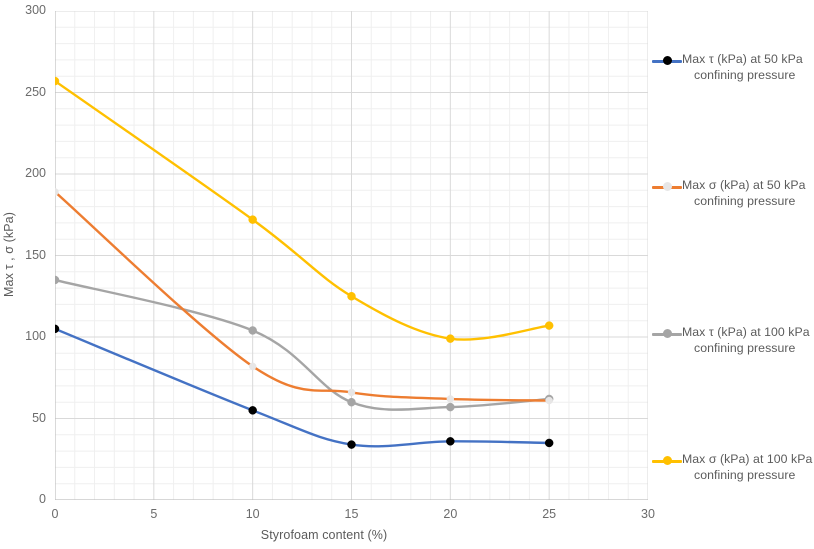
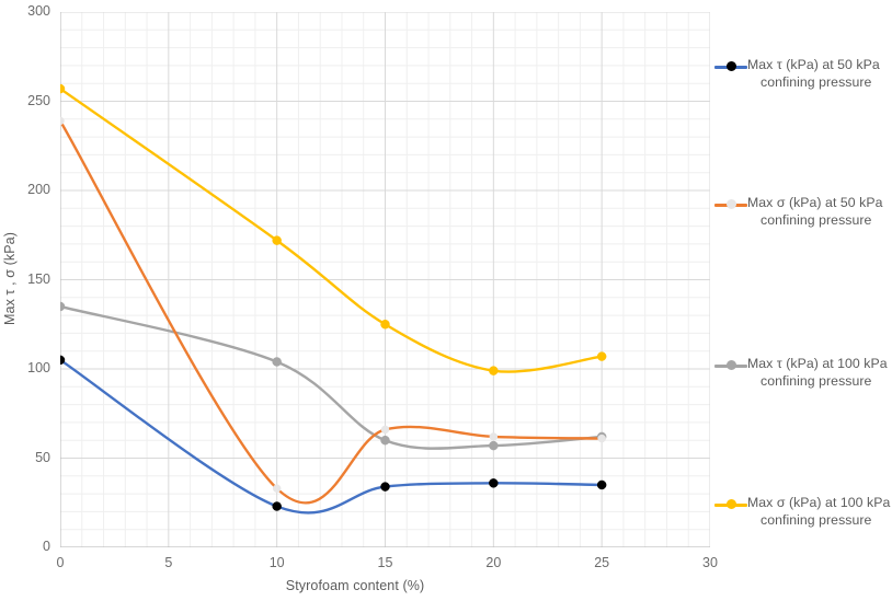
Max σ (kPa) at 50 kPa confining pressure/0: 189 -> 239
Max τ (kPa) at 50 kPa confining pressure/10: 55 -> 23
Max σ (kPa) at 50 kPa confining pressure/10: 82 -> 33
